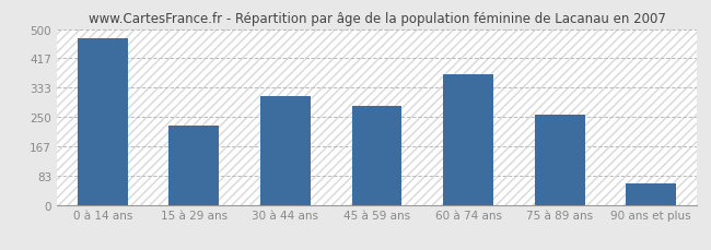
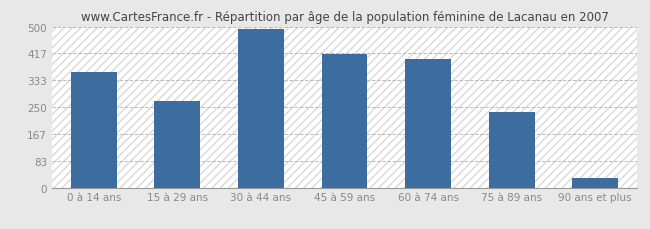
0 à 14 ans: 475 -> 360
15 à 29 ans: 225 -> 270
30 à 44 ans: 310 -> 493
45 à 59 ans: 280 -> 415
60 à 74 ans: 370 -> 400
75 à 89 ans: 255 -> 235
90 ans et plus: 60 -> 30
